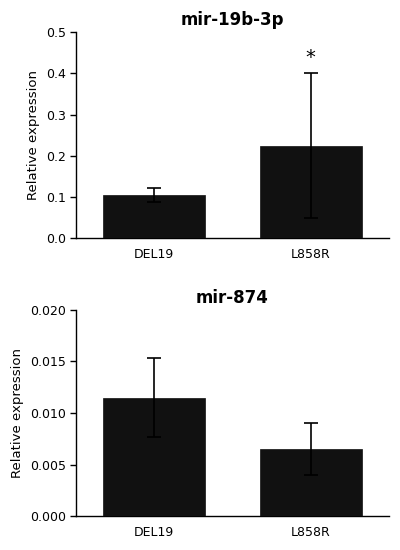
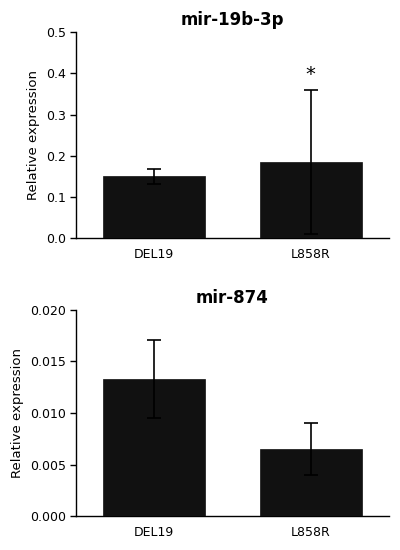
mir-19b-3p/DEL19: 0.105 -> 0.150
mir-19b-3p/L858R: 0.225 -> 0.185
mir-874/DEL19: 0.0115 -> 0.0133
